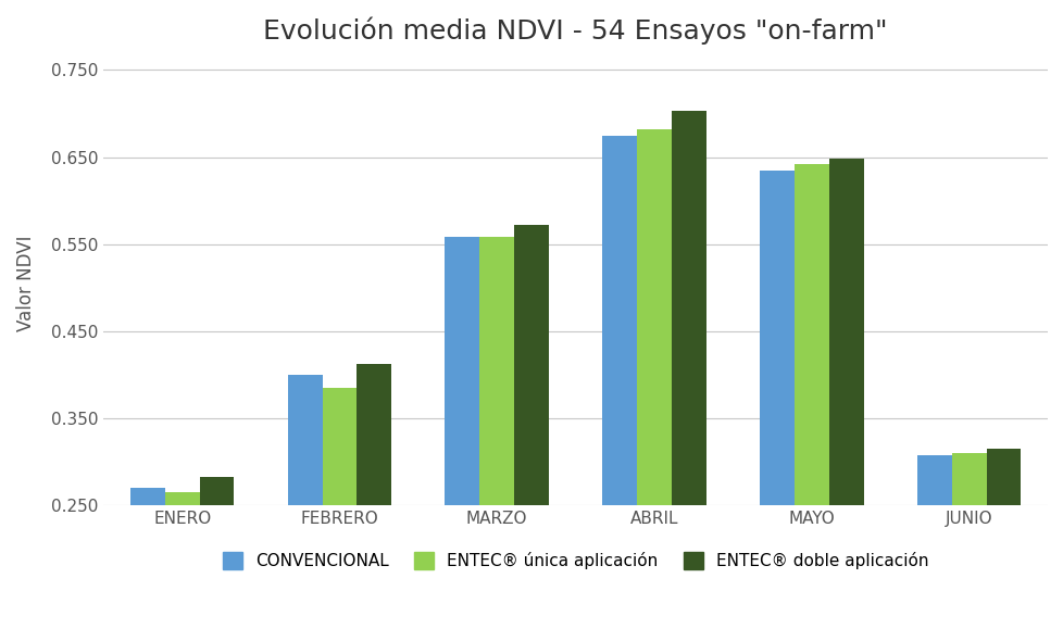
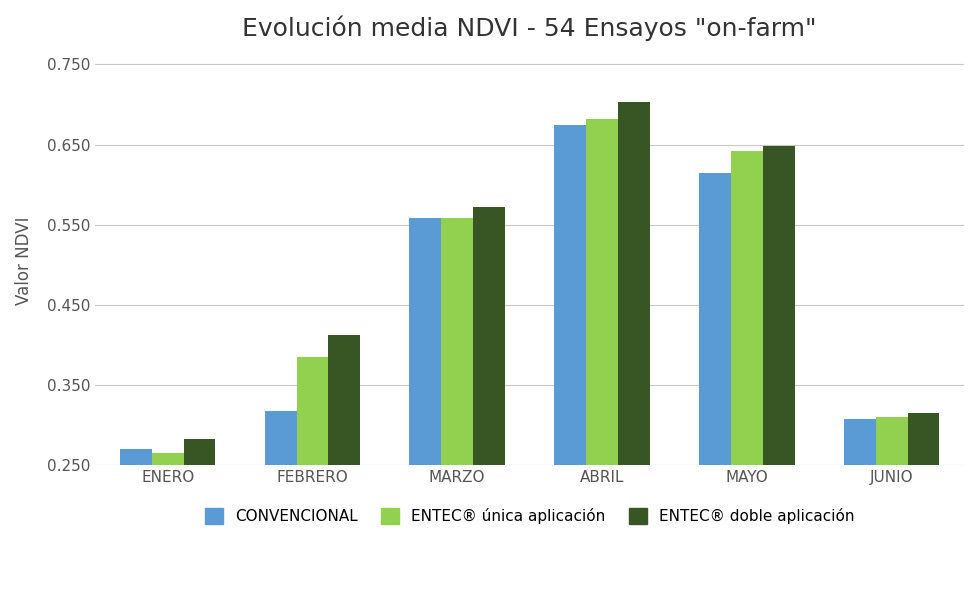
CONVENCIONAL/FEBRERO: 0.400 -> 0.318
CONVENCIONAL/MAYO: 0.635 -> 0.614
